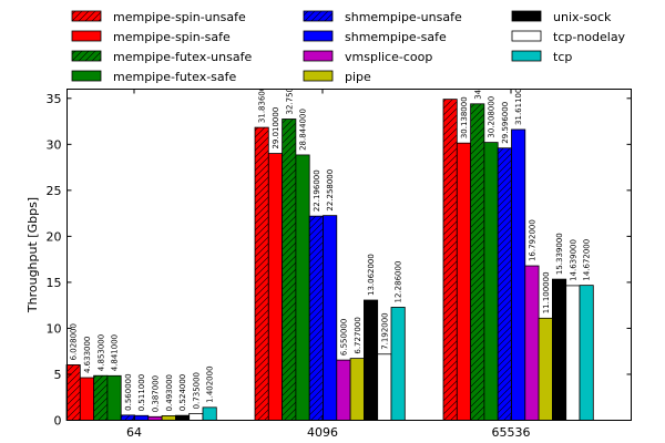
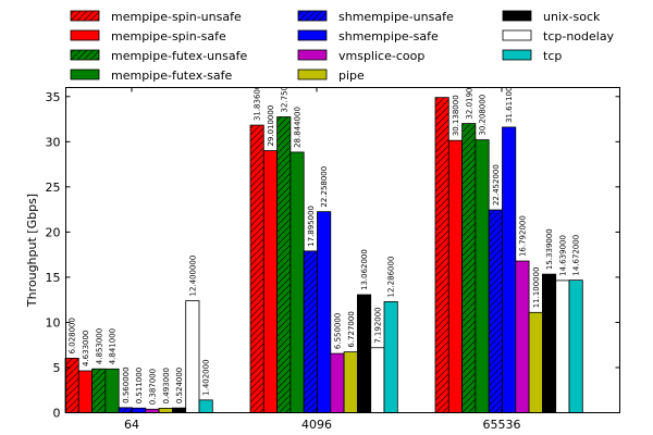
tcp-nodelay/64: 0.735000 -> 12.400000
shmempipe-unsafe/4096: 22.196000 -> 17.895000
mempipe-futex-unsafe/65536: 34.400000 -> 32.019000
shmempipe-unsafe/65536: 29.596000 -> 22.452000
